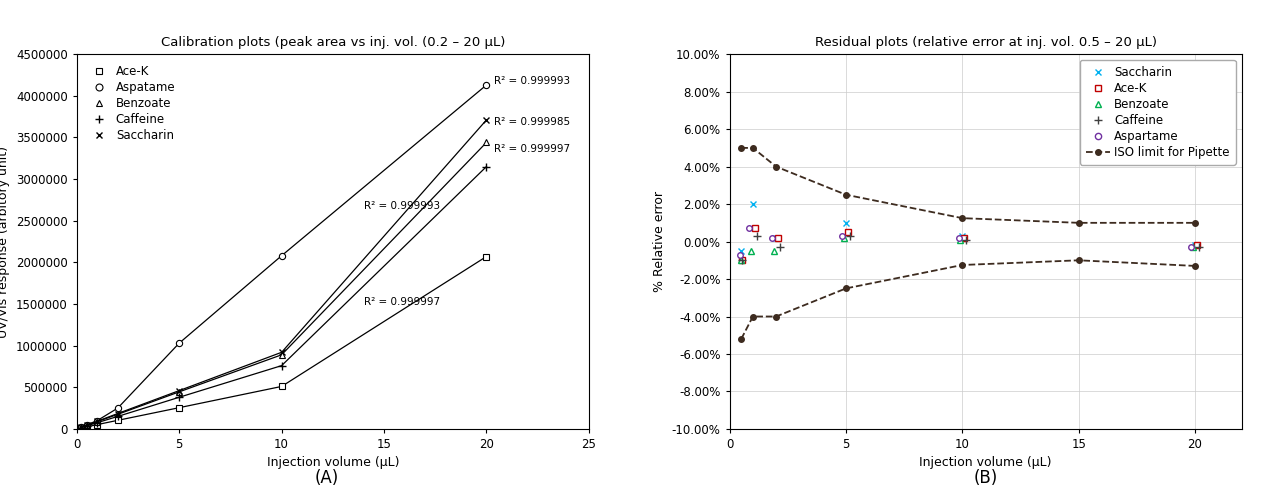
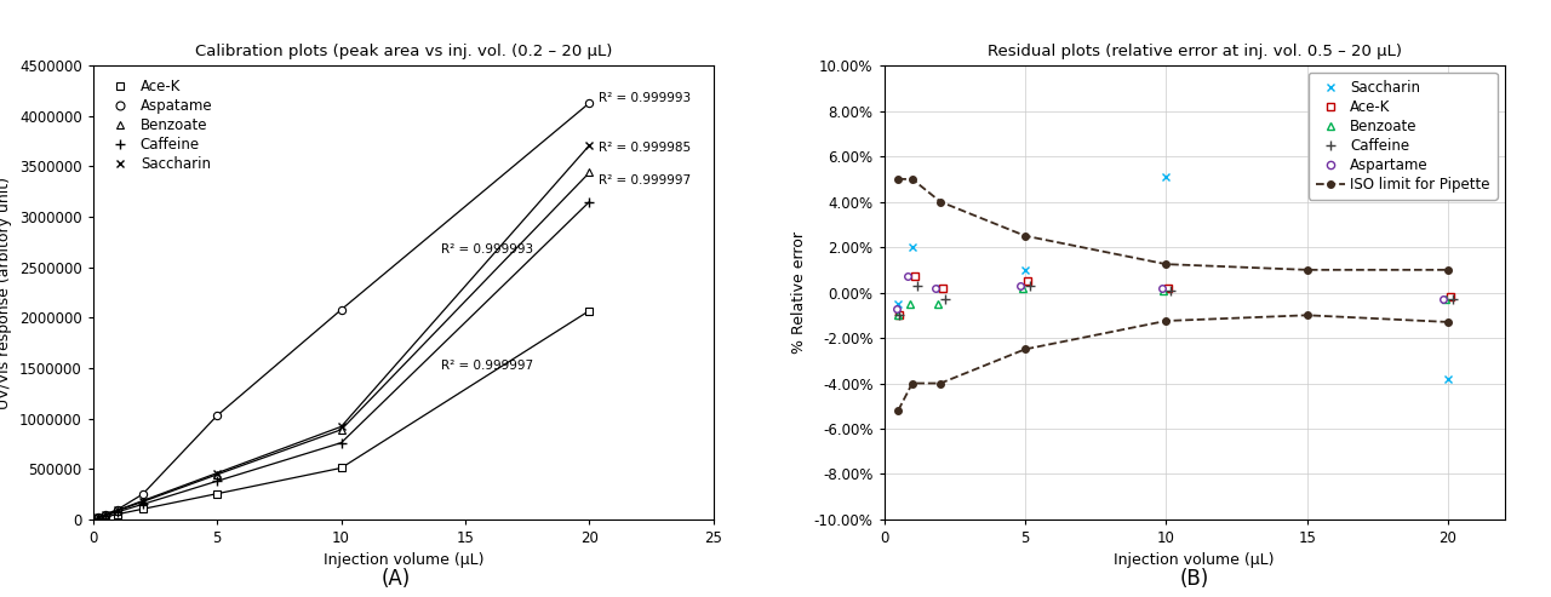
Residual plots (relative error at inj. vol. 0.5 – 20 μL)/Saccharin/10: 0.3% -> 5.1%
Residual plots (relative error at inj. vol. 0.5 – 20 μL)/Saccharin/20: -0.2% -> -3.8%
